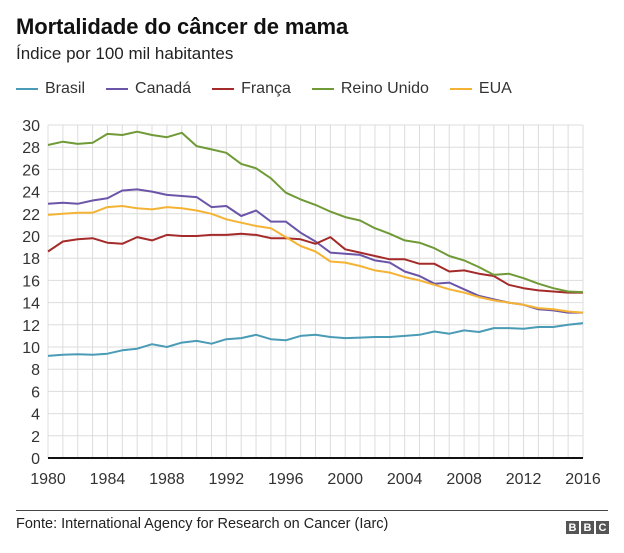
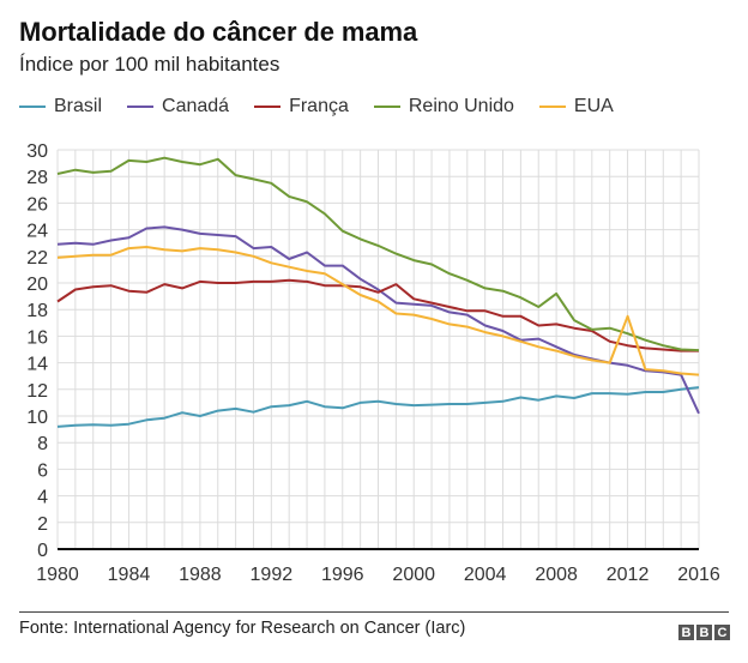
Reino Unido/2008: 17.8 -> 19.2
EUA/2012: 13.8 -> 17.5
Canadá/2016: 13.1 -> 10.2
